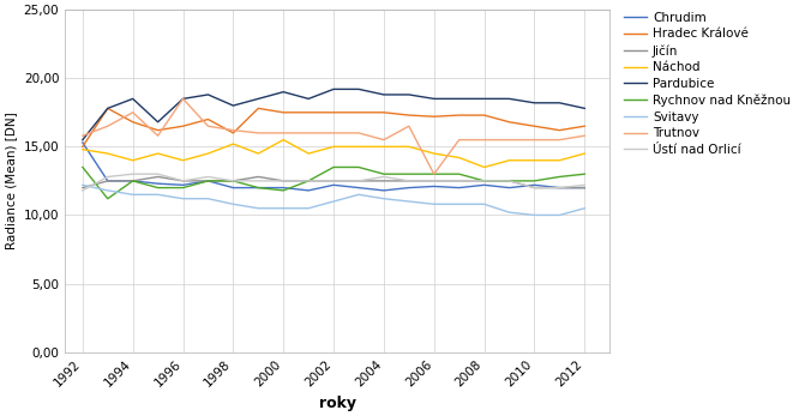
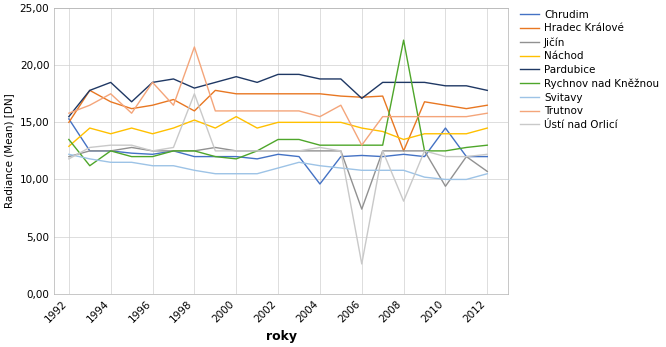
Náchod/1992: 14,8 -> 12,9
Trutnov/1998: 16,2 -> 21,6
Ústí nad Orlicí/1998: 12,5 -> 17,5
Chrudim/2004: 11,8 -> 9,6
Jičín/2006: 12,5 -> 7,4
Pardubice/2006: 18,5 -> 17,1
Ústí nad Orlicí/2006: 12,5 -> 2,6
Hradec Králové/2008: 17,3 -> 12,5
Rychnov nad Kněžnou/2008: 12,5 -> 22,2
Ústí nad Orlicí/2008: 12,5 -> 8,1
Chrudim/2010: 12,2 -> 14,5
Jičín/2010: 12,0 -> 9,4
Jičín/2012: 12,0 -> 10,7
